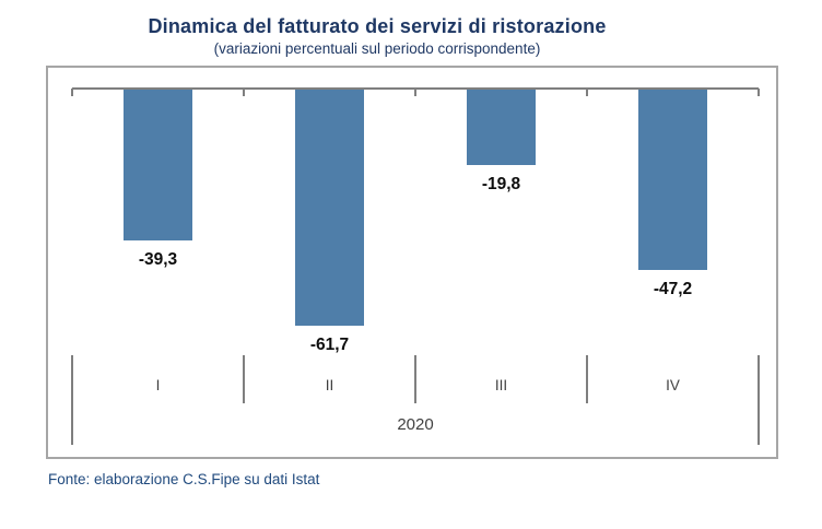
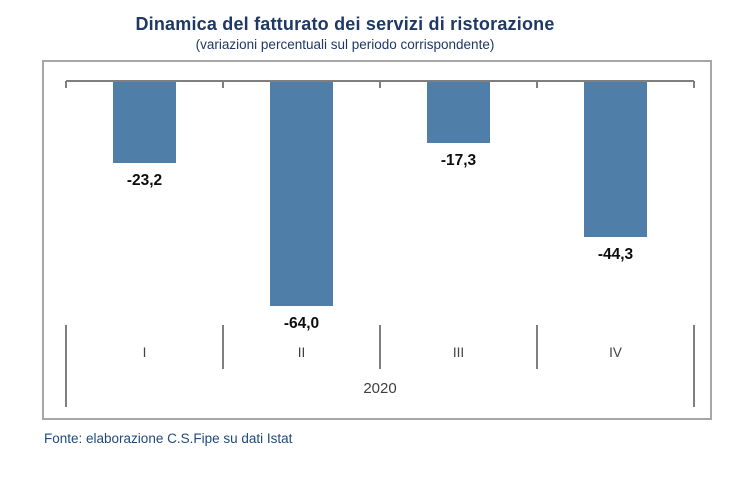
I: -39,3 -> -23,2
II: -61,7 -> -64,0
III: -19,8 -> -17,3
IV: -47,2 -> -44,3
